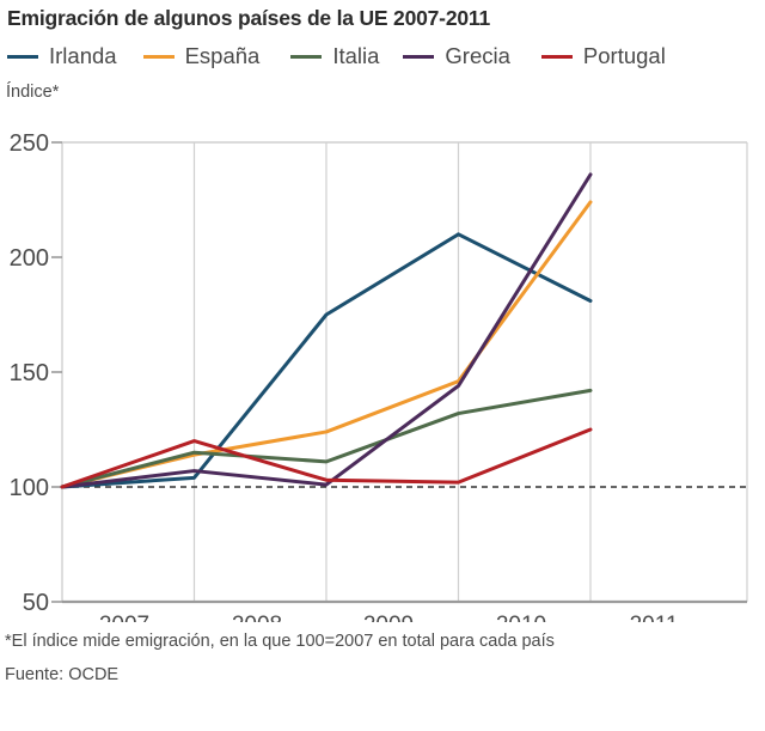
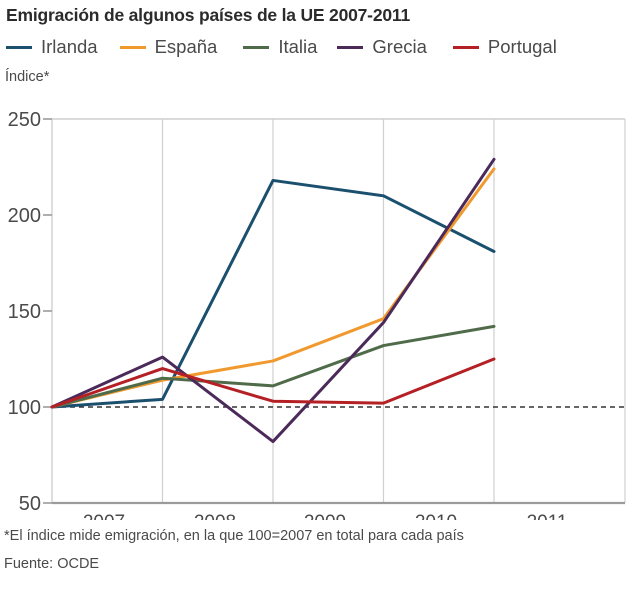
Grecia/2008: 107 -> 126
Irlanda/2009: 175 -> 218
Grecia/2009: 101 -> 82
Grecia/2011: 236 -> 229
